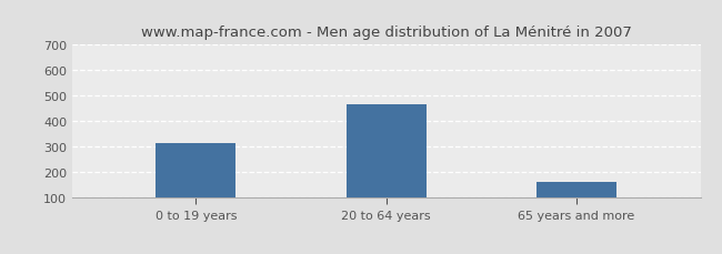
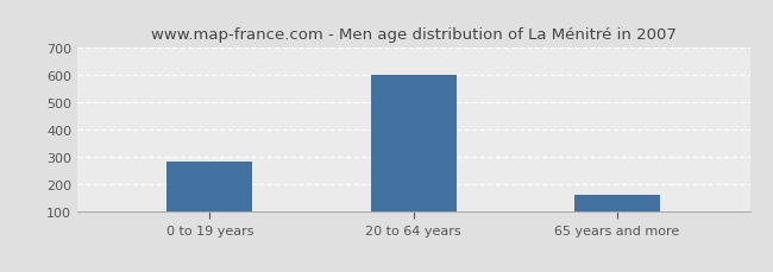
0 to 19 years: 315 -> 285
20 to 64 years: 465 -> 600
